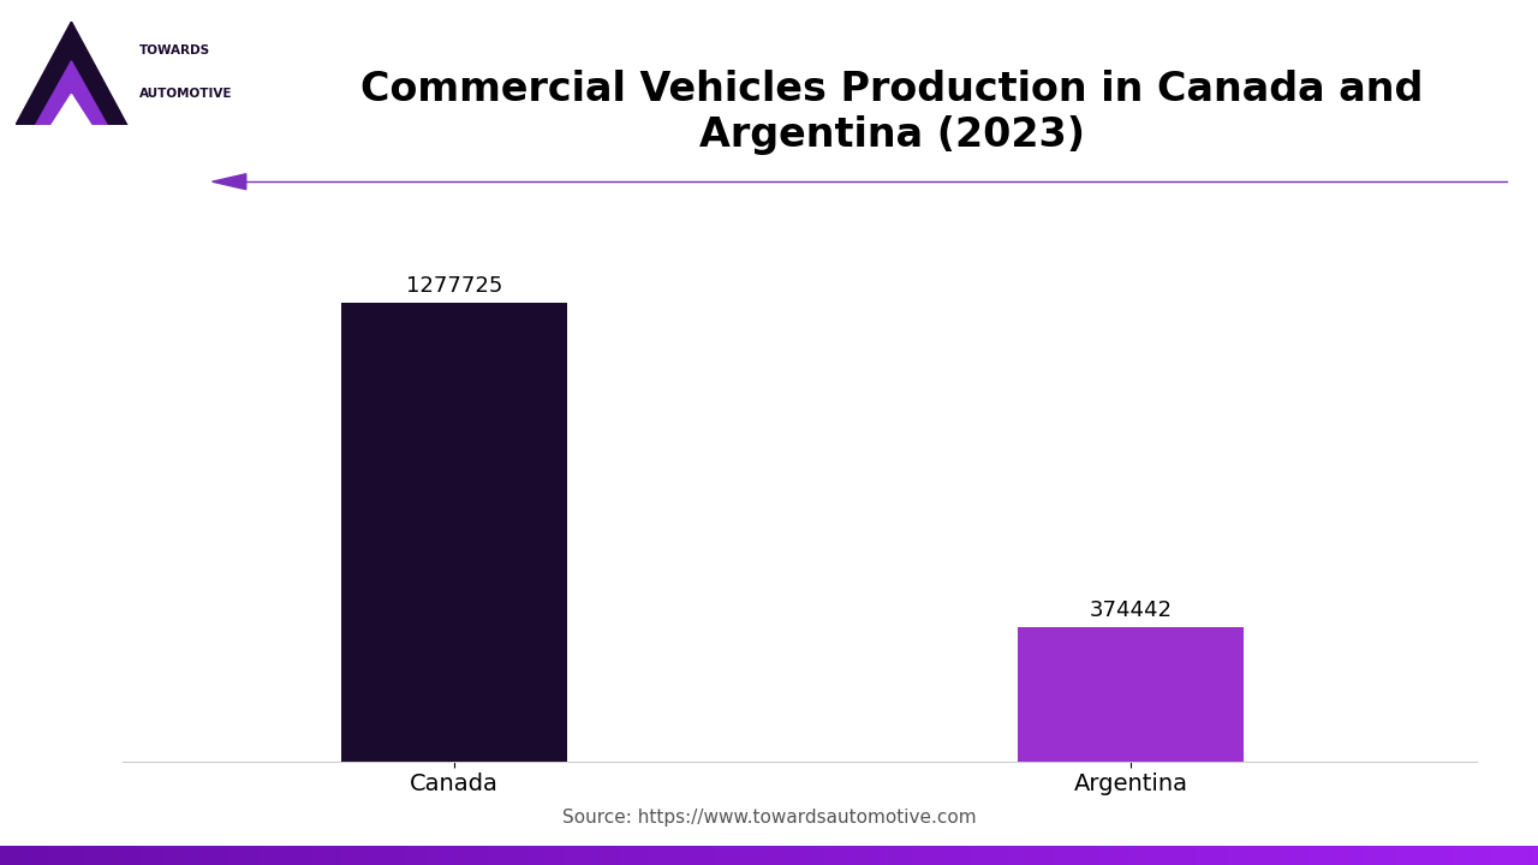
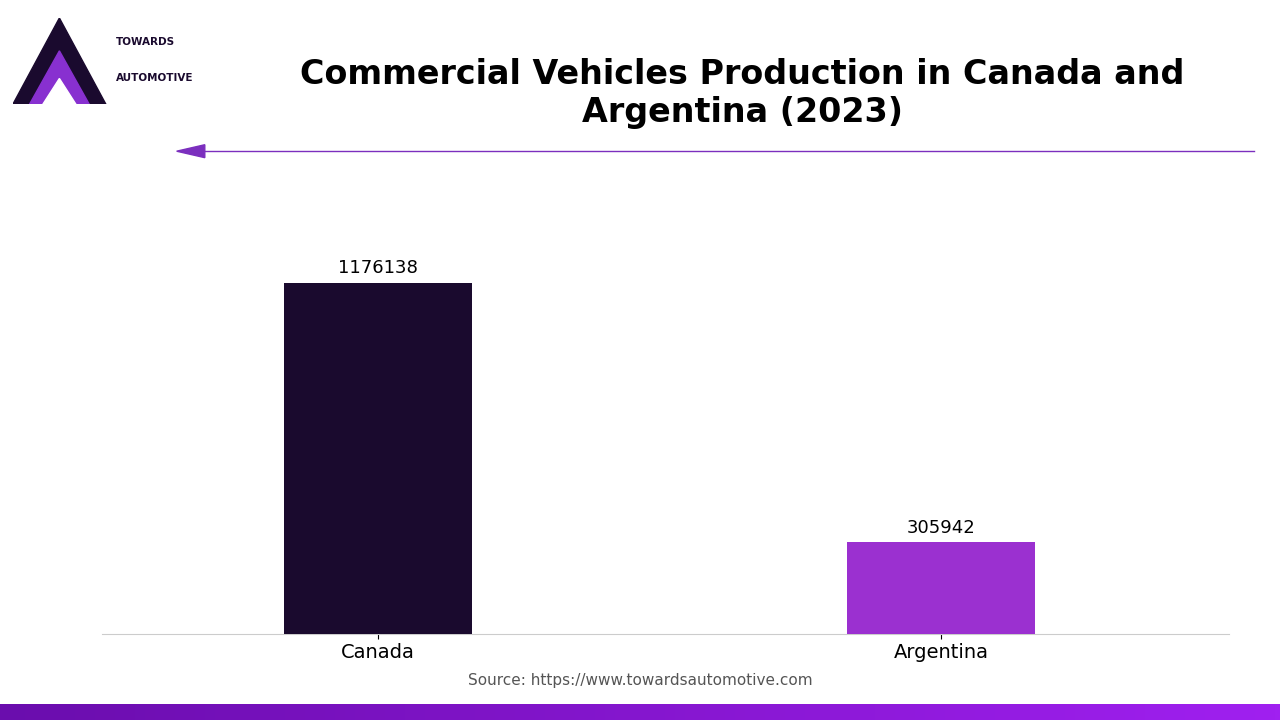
Canada: 1277725 -> 1176138
Argentina: 374442 -> 305942
